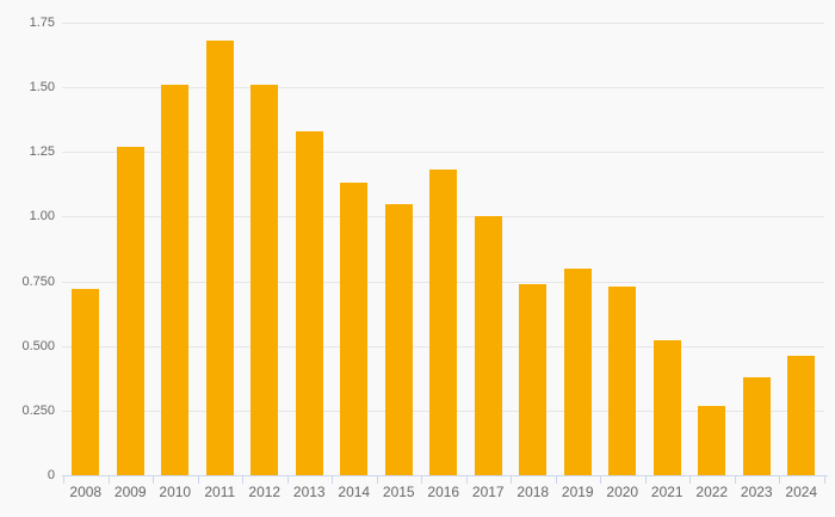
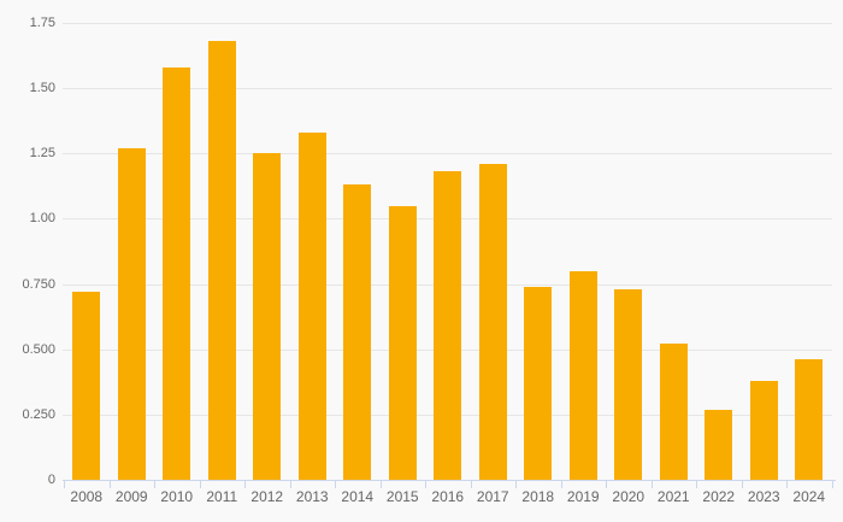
2010: 1.51 -> 1.58
2012: 1.51 -> 1.25
2017: 1.00 -> 1.21
